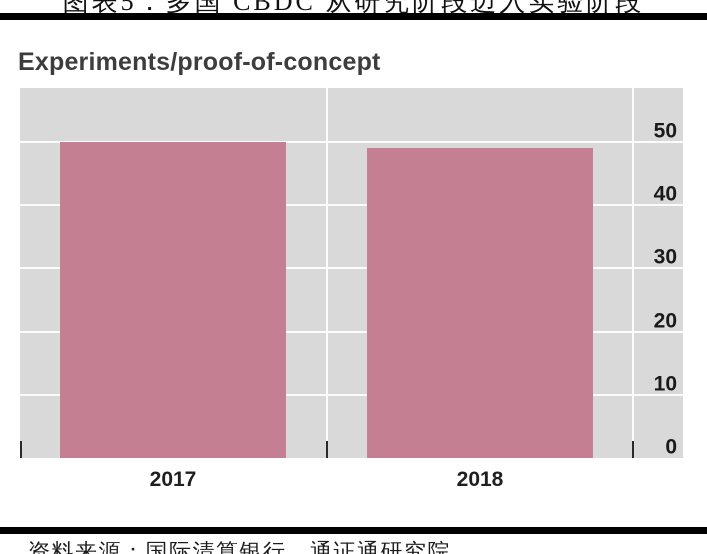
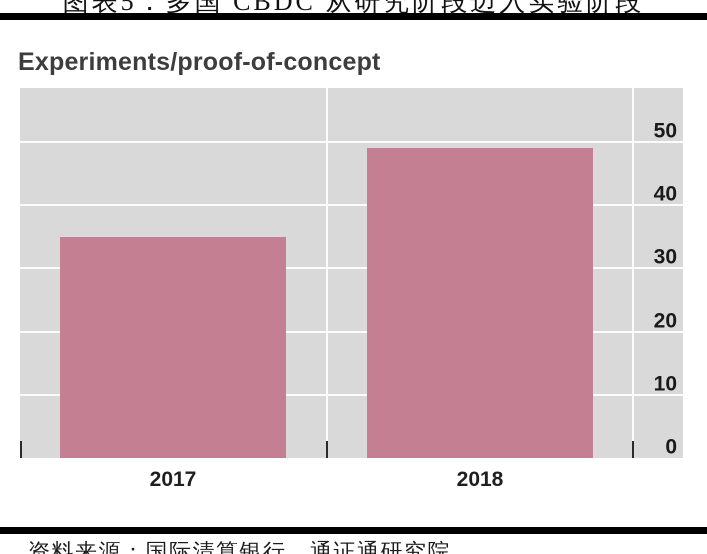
2017: 50 -> 35
